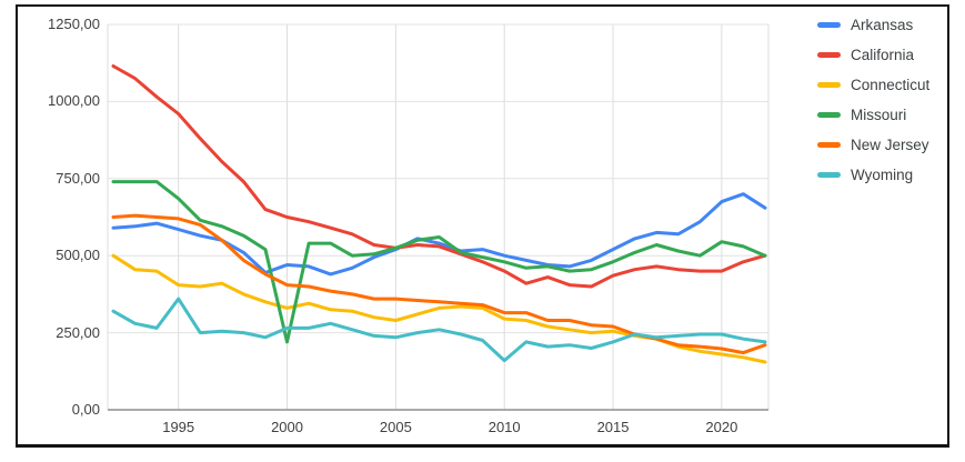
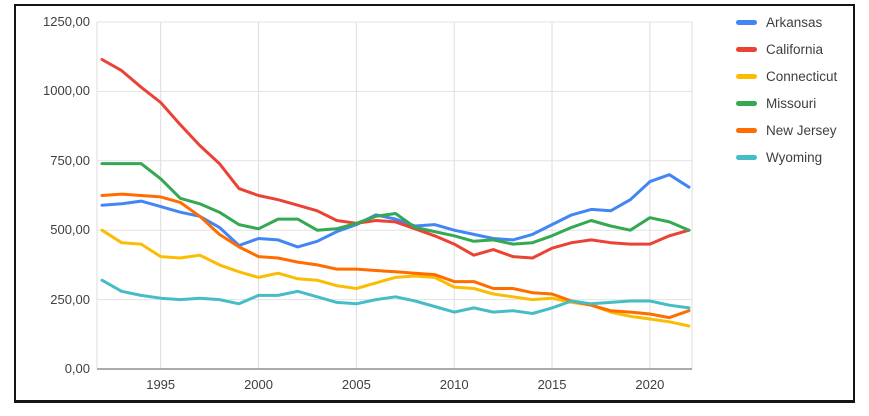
Wyoming/1995: 360 -> 260
Missouri/2000: 220 -> 500
Wyoming/2010: 160 -> 200
